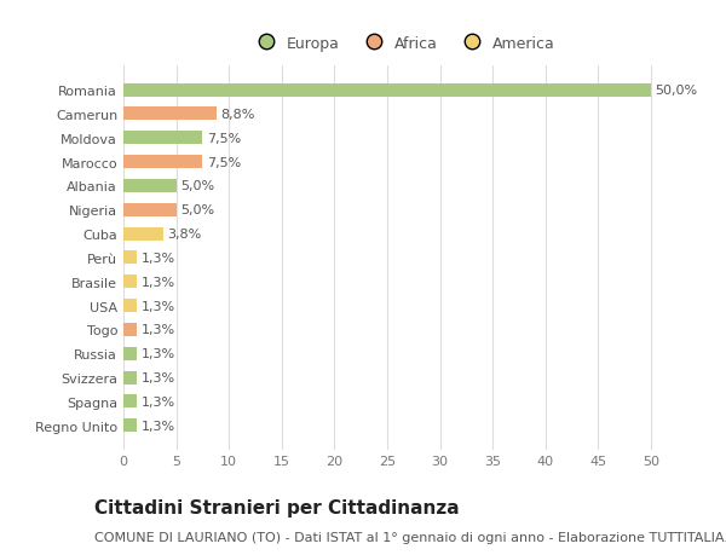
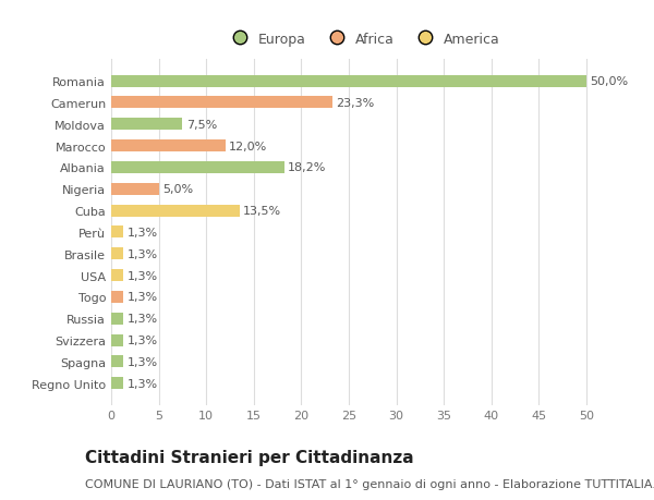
Camerun: 8,8% -> 23,3%
Marocco: 7,5% -> 12,0%
Albania: 5,0% -> 18,2%
Cuba: 3,8% -> 13,5%
